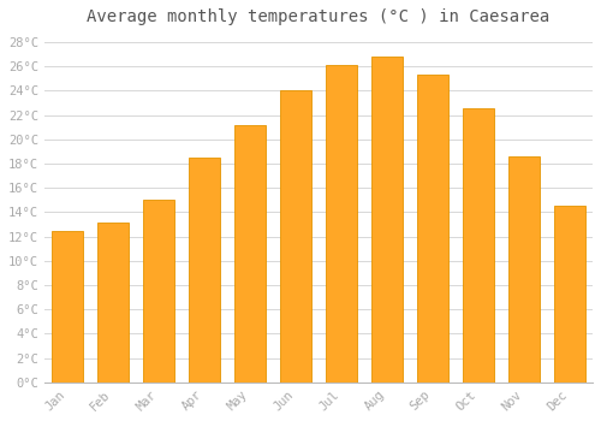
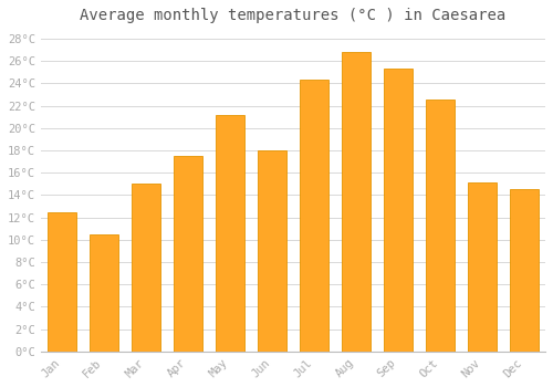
Feb: 13.2°C -> 10.5°C
Apr: 18.5°C -> 17.5°C
Jun: 24.0°C -> 18.0°C
Jul: 26.1°C -> 24.3°C
Nov: 18.6°C -> 15.1°C
